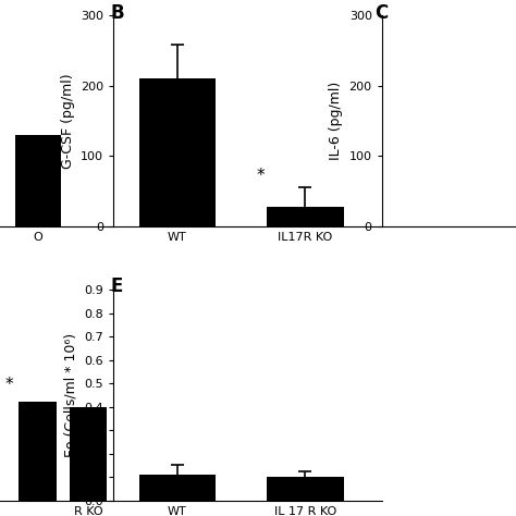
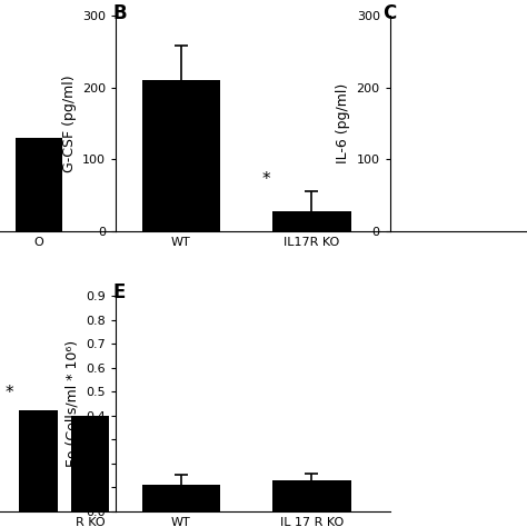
IL 17 R KO: 0.10 -> 0.13
